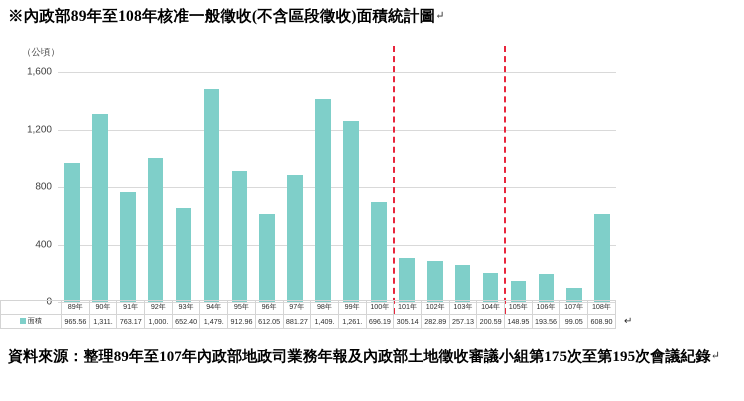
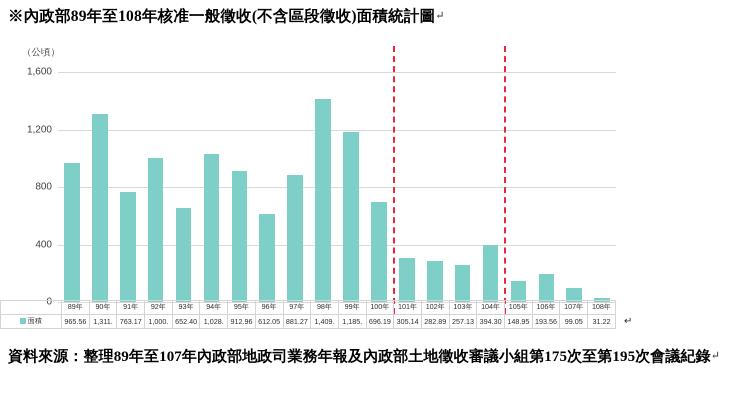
94年: 1,479 -> 1,028
99年: 1,261 -> 1,185
104年: 200.59 -> 394.30
108年: 608.90 -> 31.22
